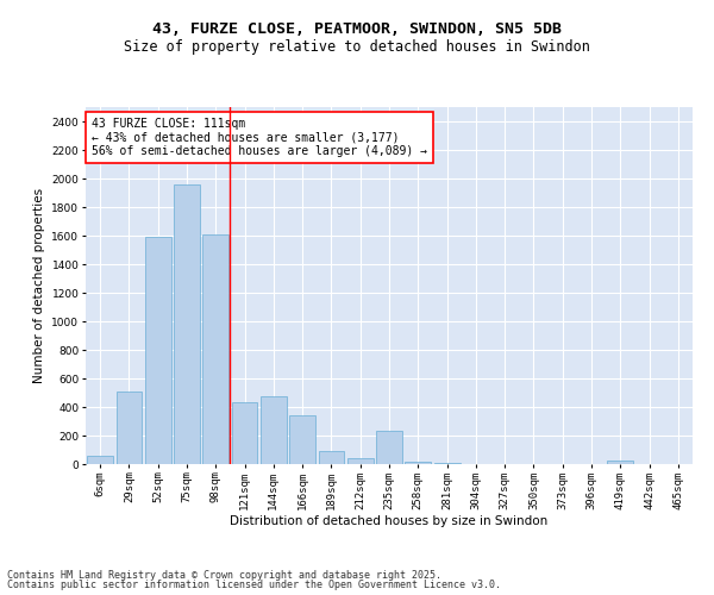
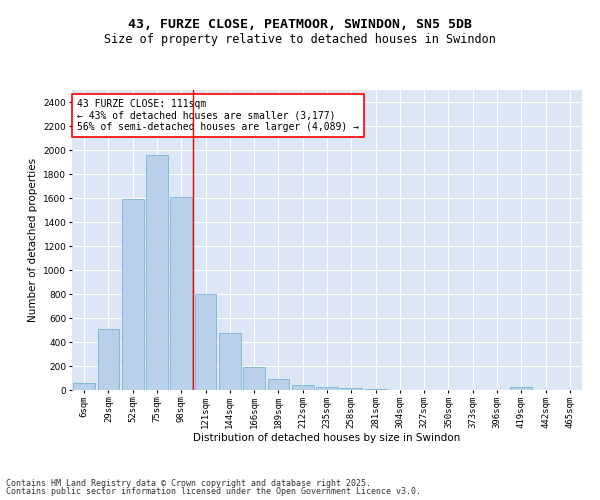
121sqm: 430 -> 800
166sqm: 340 -> 200
235sqm: 230 -> 20
